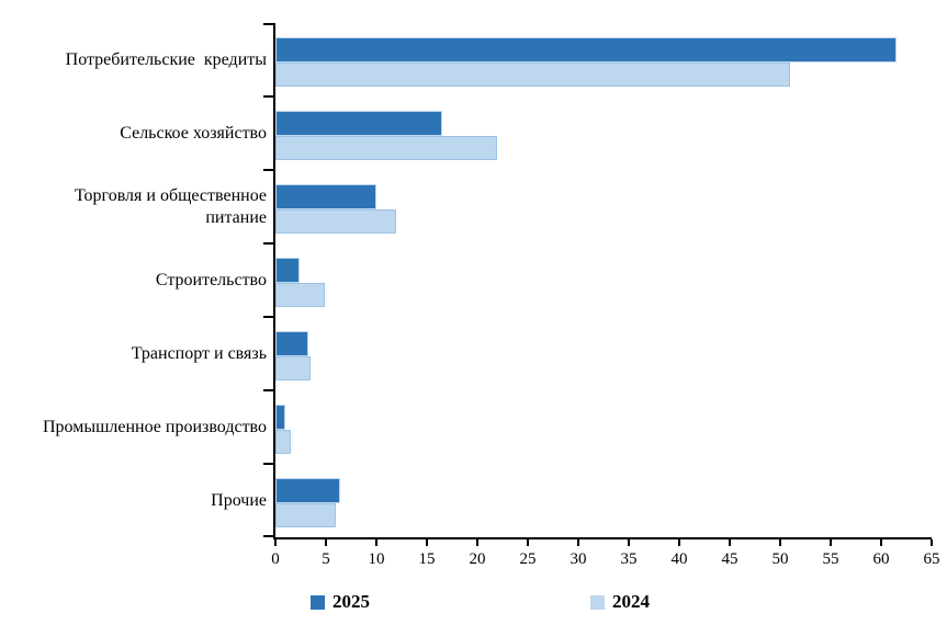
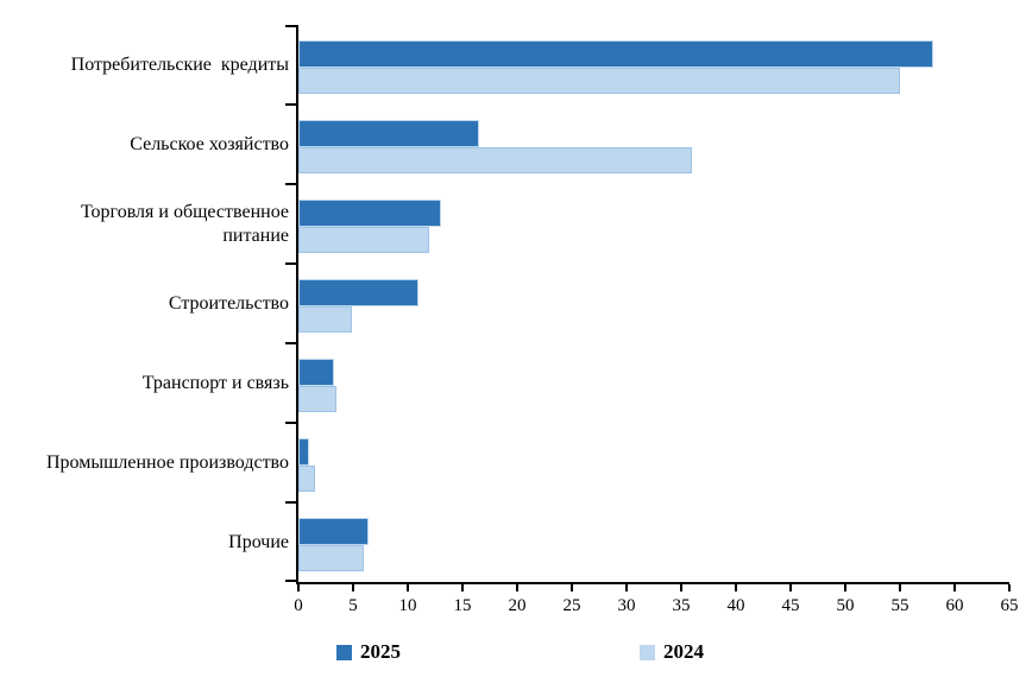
2025/Потребительские кредиты: 62 -> 58
2024/Потребительские кредиты: 51 -> 55
2024/Сельское хозяйство: 22 -> 36
2025/Торговля и общественное питание: 10 -> 13
2025/Строительство: 2 -> 11
